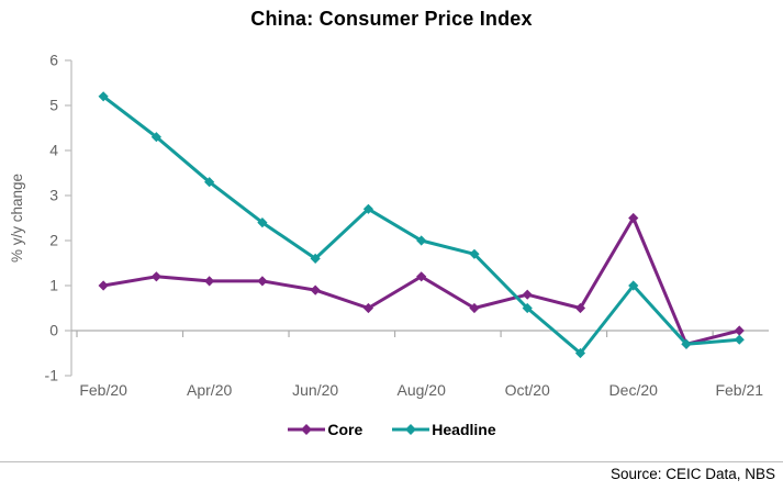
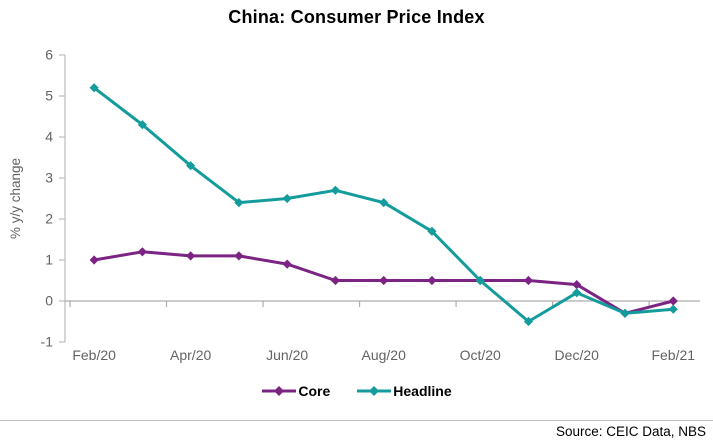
Headline/Jun/20: 1.6 -> 2.5
Core/Aug/20: 1.2 -> 0.5
Headline/Aug/20: 2.0 -> 2.4
Core/Oct/20: 0.8 -> 0.5
Core/Dec/20: 2.5 -> 0.4
Headline/Dec/20: 1.0 -> 0.2
